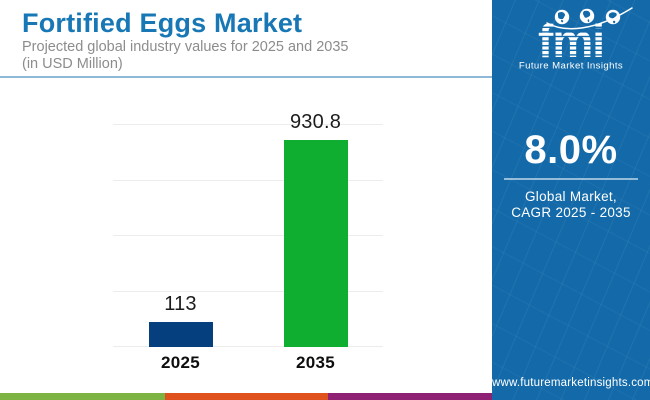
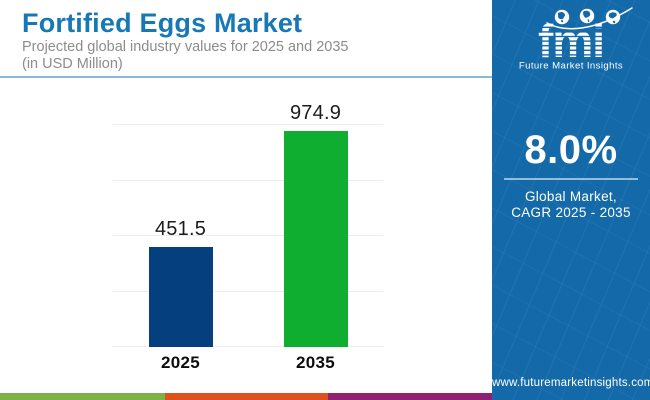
2025: 113 -> 451.5
2035: 930.8 -> 974.9
